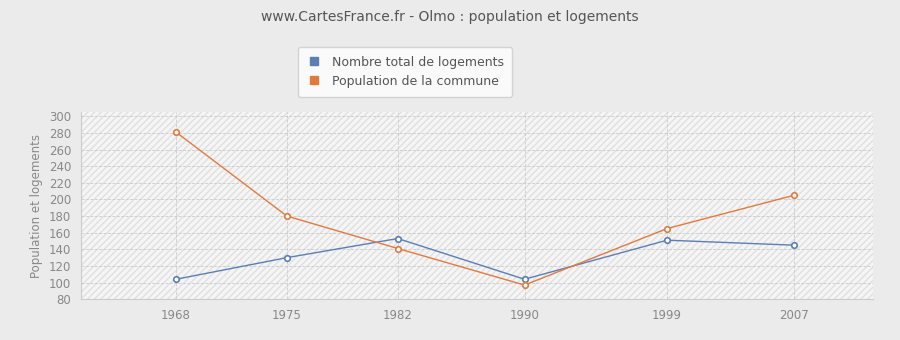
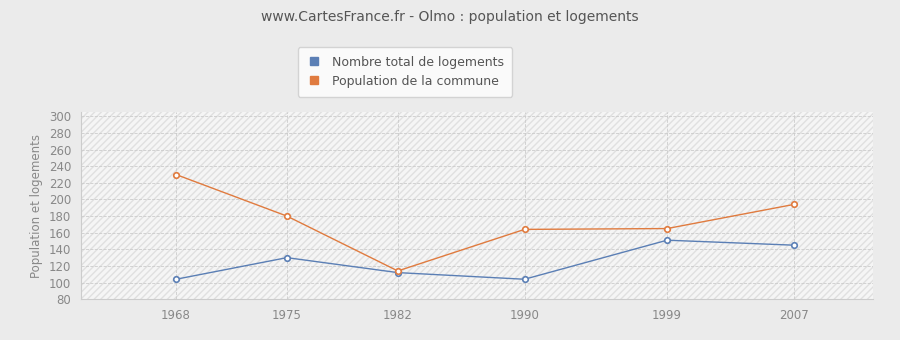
Population de la commune/1968: 281 -> 230
Nombre total de logements/1982: 153 -> 112
Population de la commune/1982: 141 -> 114
Population de la commune/1990: 97 -> 164
Population de la commune/2007: 205 -> 194
